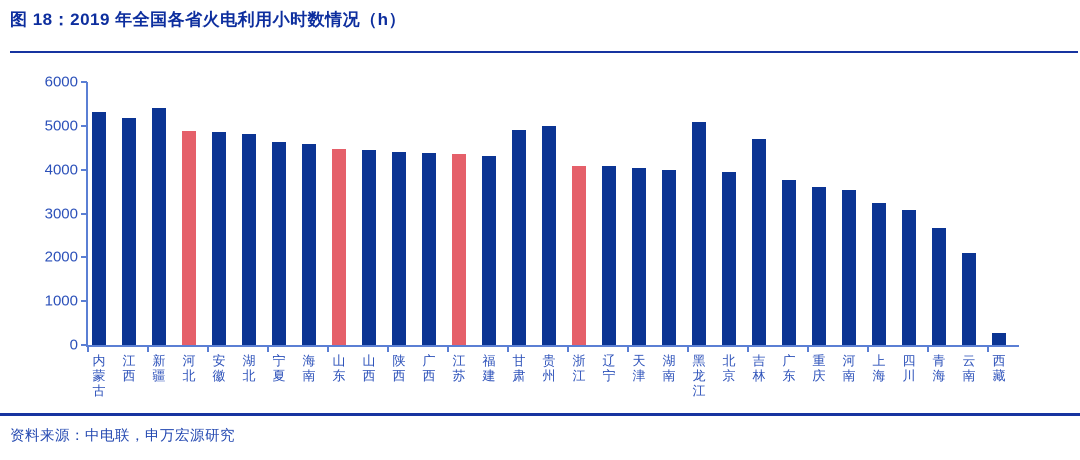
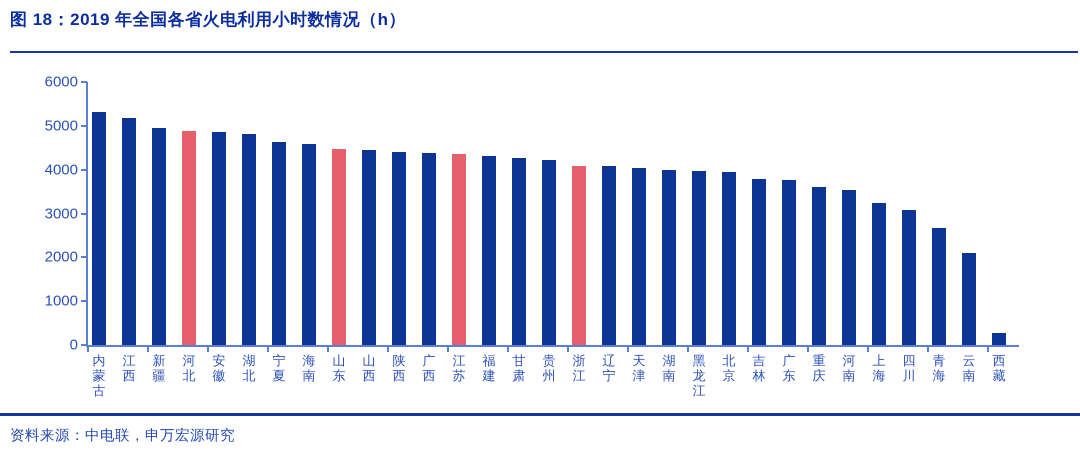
新疆: 5400 -> 5000
甘肃: 4900 -> 4300
贵州: 5000 -> 4200
黑龙江: 5100 -> 4000
吉林: 4700 -> 3800
